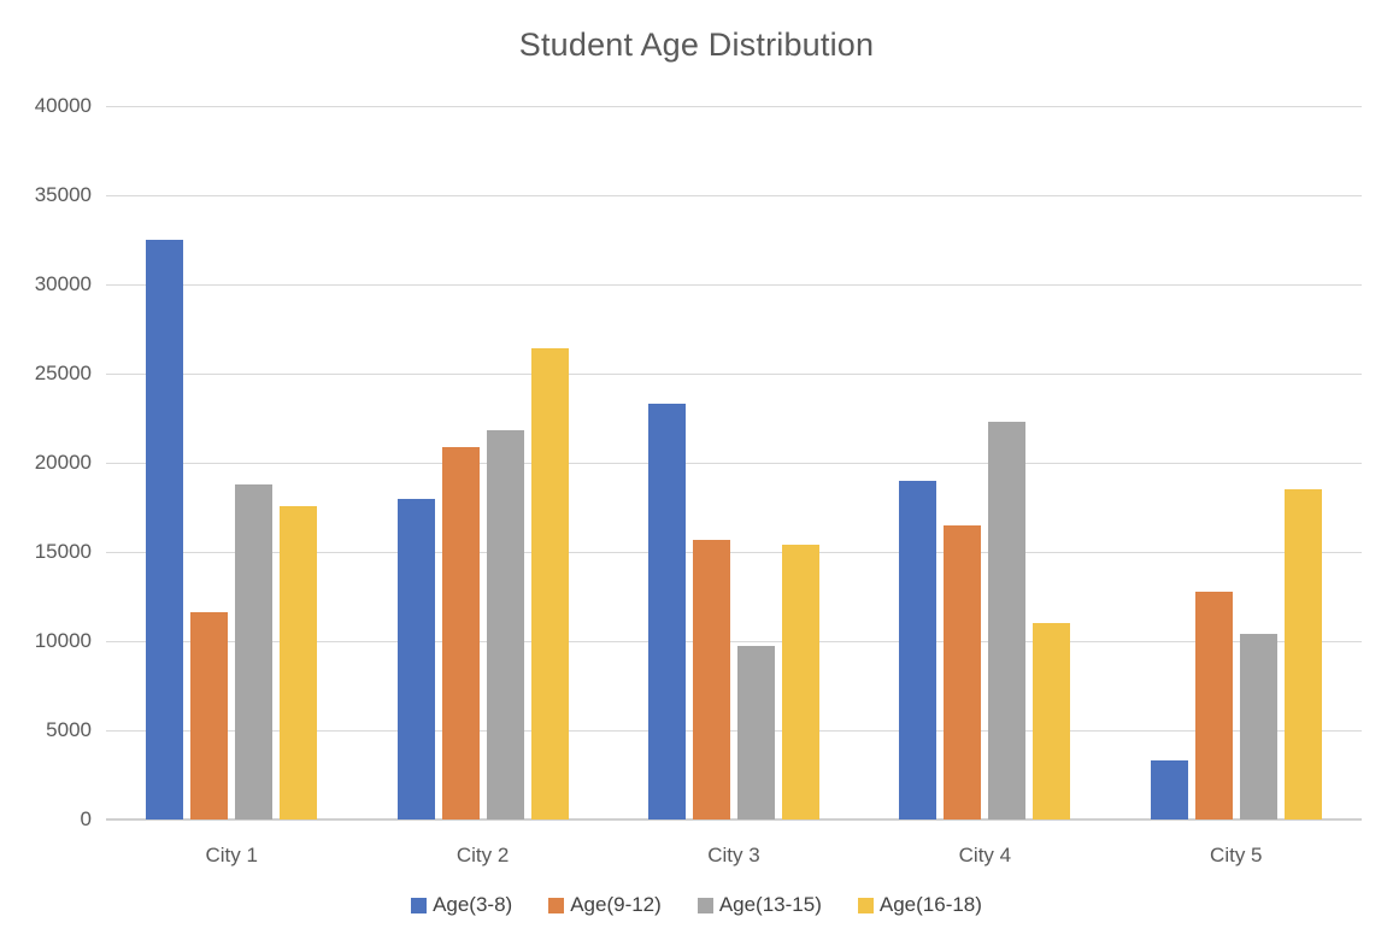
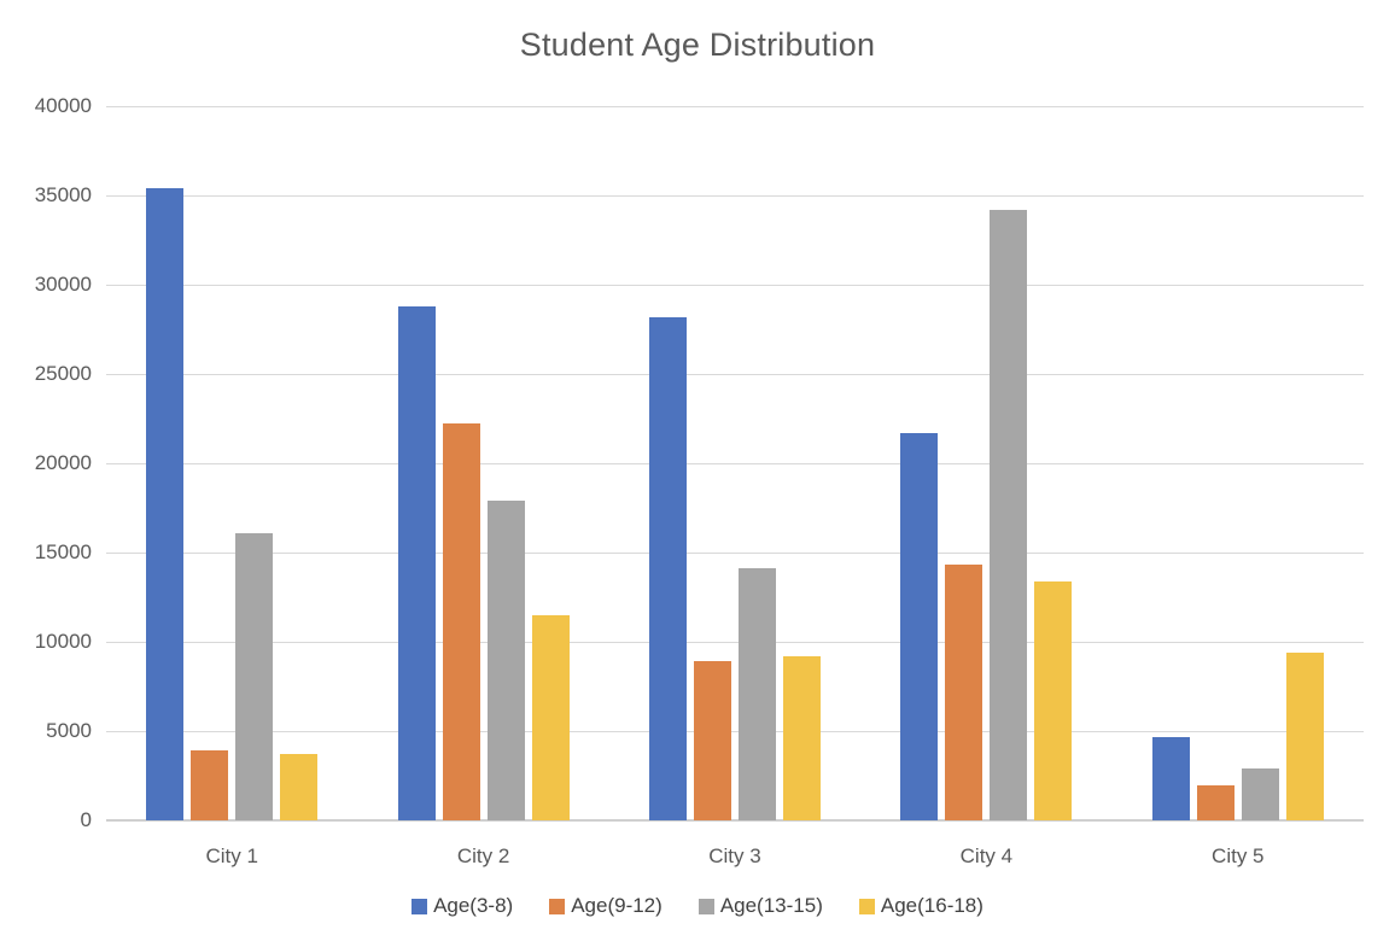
Age(3-8)/City 1: 32500 -> 35400
Age(9-12)/City 1: 11600 -> 3900
Age(13-15)/City 1: 18800 -> 16100
Age(16-18)/City 1: 17600 -> 3700
Age(3-8)/City 2: 18000 -> 28800
Age(9-12)/City 2: 20900 -> 22200
Age(13-15)/City 2: 21800 -> 17900
Age(16-18)/City 2: 26400 -> 11500
Age(3-8)/City 3: 23300 -> 28200
Age(9-12)/City 3: 15700 -> 8900
Age(13-15)/City 3: 9700 -> 14100
Age(16-18)/City 3: 15400 -> 9200
Age(3-8)/City 4: 19000 -> 21700
Age(9-12)/City 4: 16500 -> 14300
Age(13-15)/City 4: 22300 -> 34200
Age(16-18)/City 4: 11000 -> 13400
Age(3-8)/City 5: 3300 -> 4600
Age(9-12)/City 5: 12800 -> 2000
Age(13-15)/City 5: 10400 -> 2900
Age(16-18)/City 5: 18500 -> 9400
